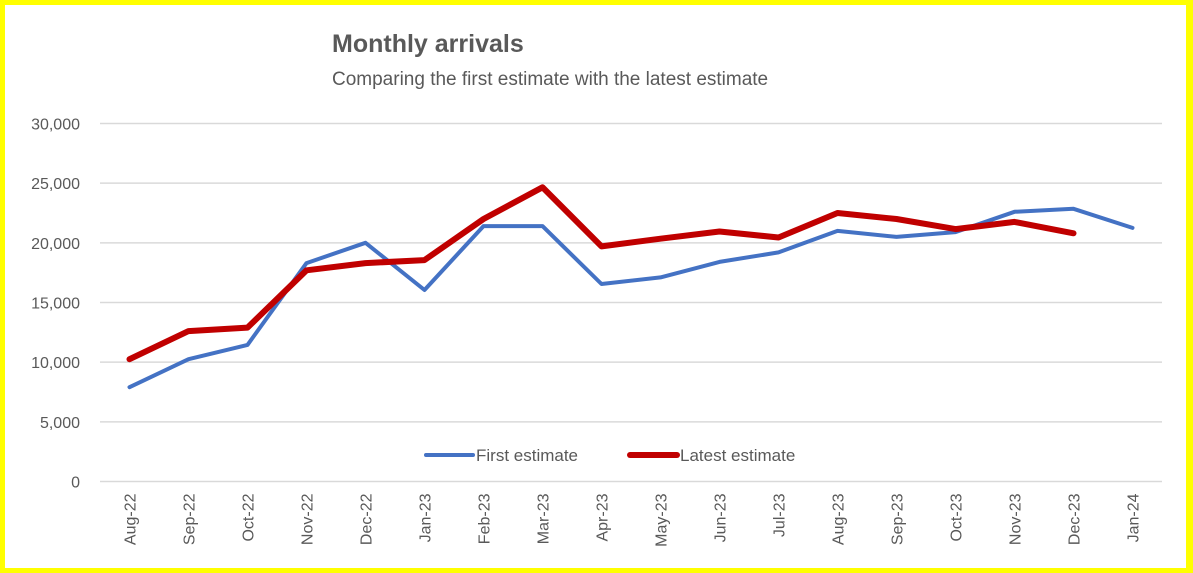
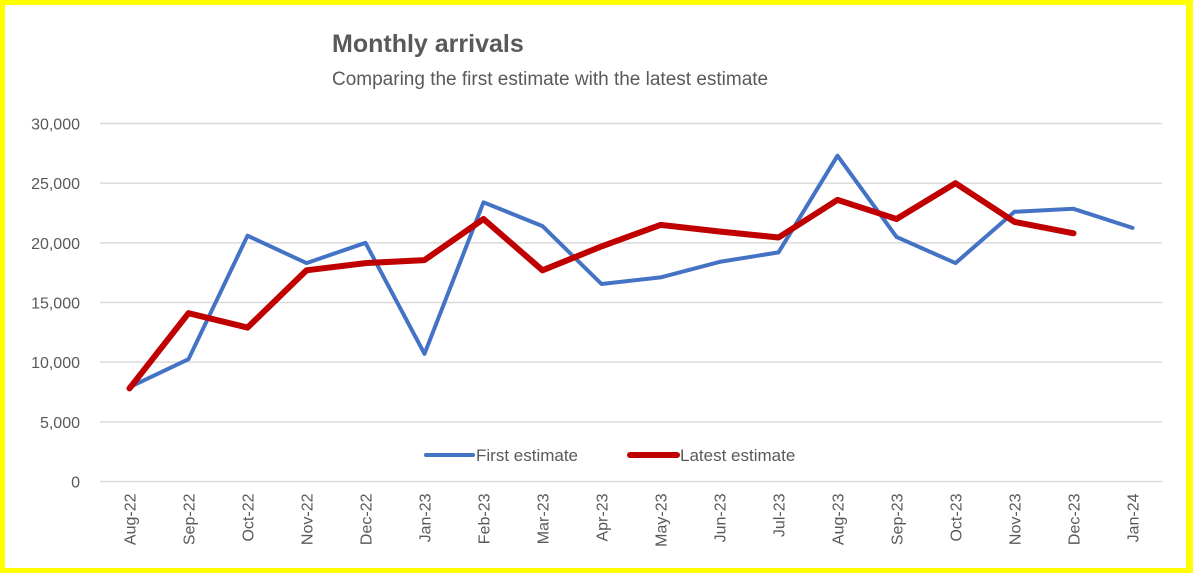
Latest estimate/Aug-22: 10200 -> 7800
Latest estimate/Sep-22: 12600 -> 14100
First estimate/Oct-22: 11400 -> 20600
First estimate/Jan-23: 16000 -> 10700
First estimate/Feb-23: 21400 -> 23400
Latest estimate/Mar-23: 24600 -> 17700
Latest estimate/May-23: 20400 -> 21500
First estimate/Aug-23: 21000 -> 27300
Latest estimate/Aug-23: 22500 -> 23600
First estimate/Oct-23: 20900 -> 18300
Latest estimate/Oct-23: 21200 -> 25000
